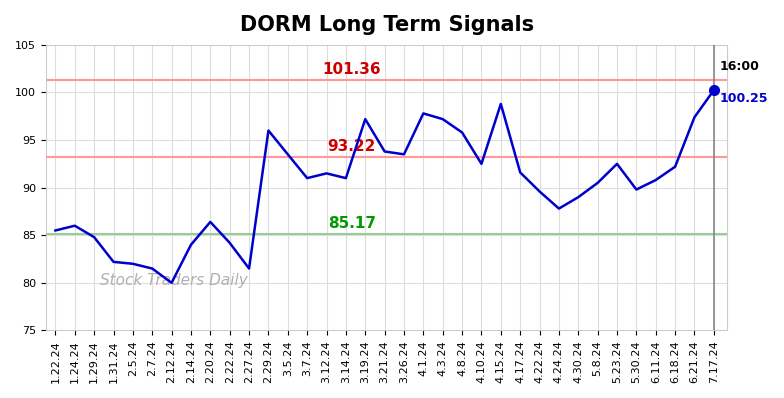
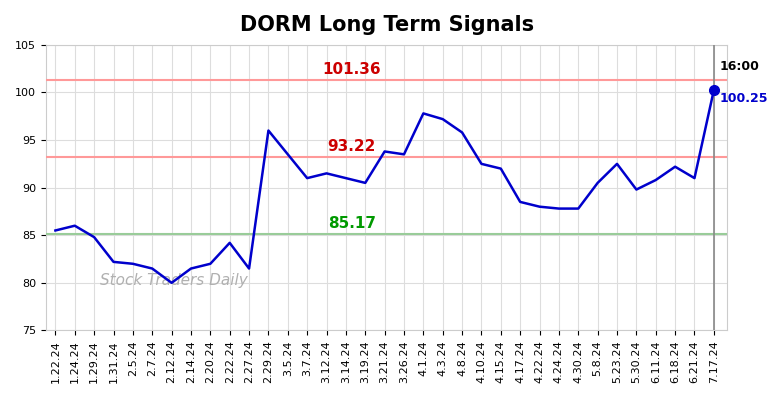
2.14.24: 84.0 -> 81.5
2.20.24: 86.4 -> 82.0
3.19.24: 97.2 -> 90.5
4.15.24: 98.8 -> 92.0
4.17.24: 91.6 -> 88.5
4.22.24: 89.6 -> 88.0
4.30.24: 89.0 -> 87.8
6.21.24: 97.4 -> 91.0
